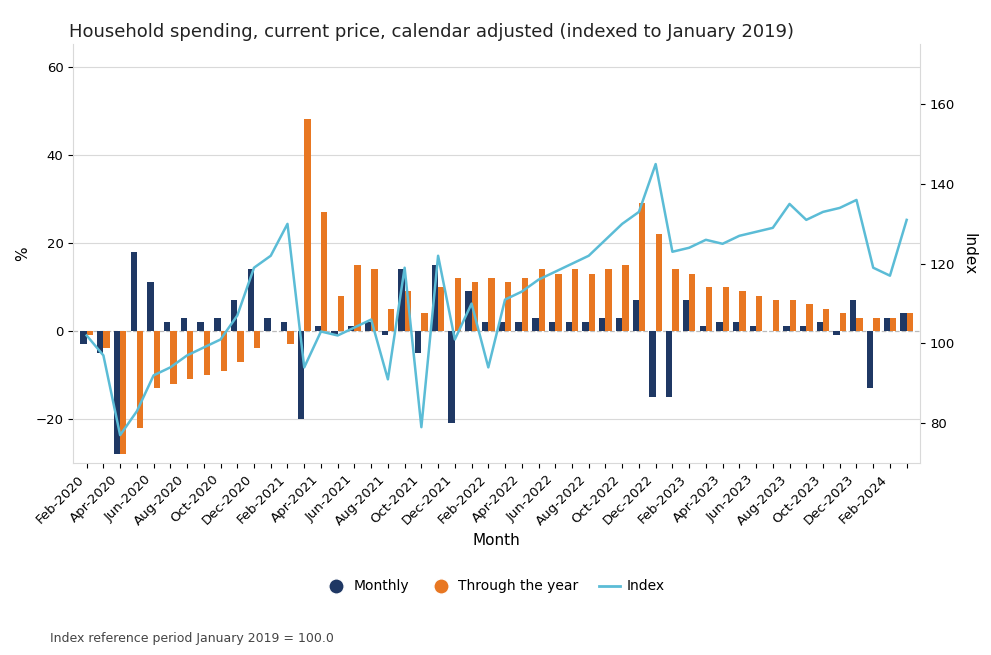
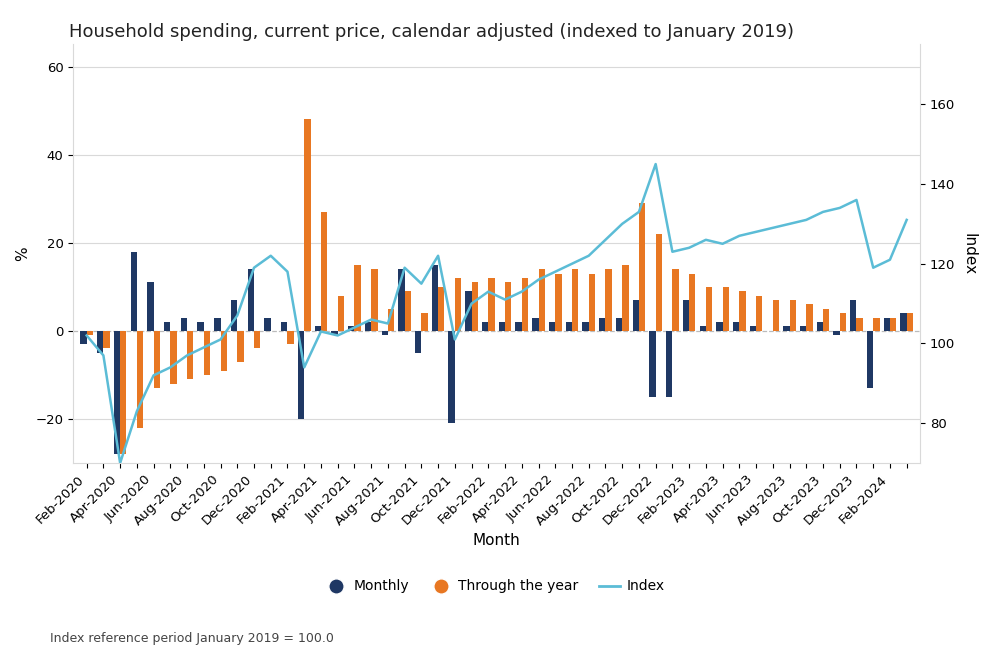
Index/Apr-2020: 77 -> 70
Index/Feb-2021: 130 -> 118
Index/Aug-2021: 91 -> 105
Index/Oct-2021: 79 -> 115
Index/Feb-2022: 94 -> 113
Index/Aug-2023: 135 -> 130
Index/Feb-2024: 117 -> 121
